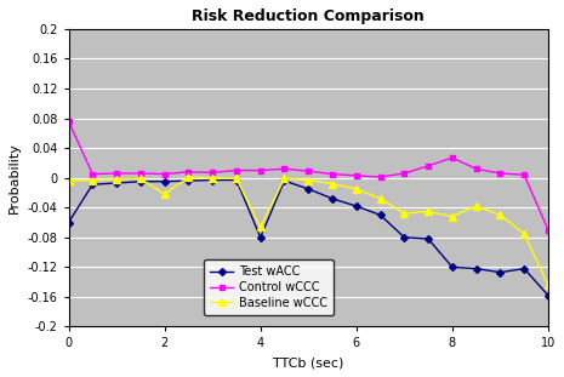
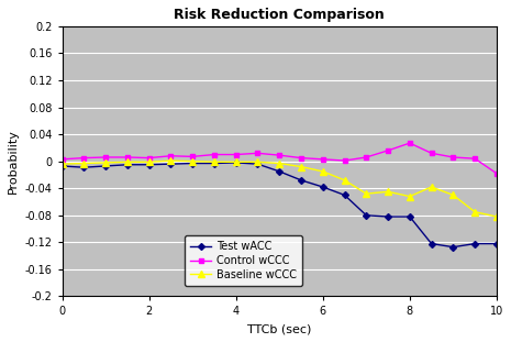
Test wACC/0: -0.060 -> -0.007
Control wCCC/0: 0.076 -> 0.003
Baseline wCCC/2: -0.022 -> -0.001
Test wACC/4: -0.080 -> -0.002
Baseline wCCC/4: -0.066 -> -0.001
Test wACC/8: -0.120 -> -0.082
Test wACC/10: -0.158 -> -0.122
Control wCCC/10: -0.070 -> -0.018
Baseline wCCC/10: -0.144 -> -0.082
